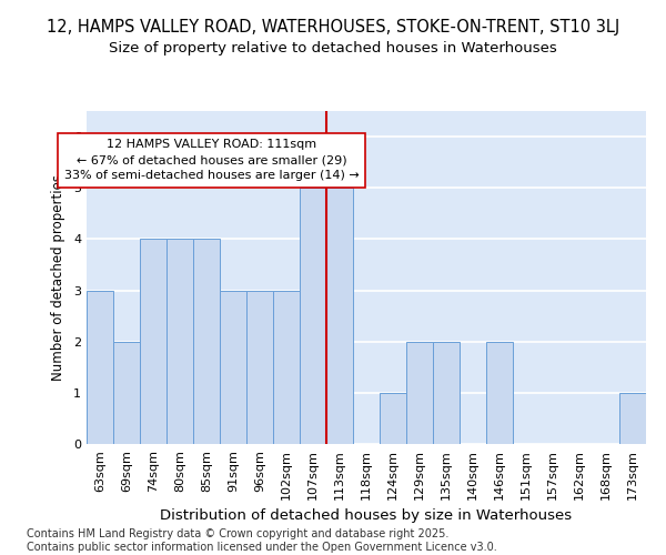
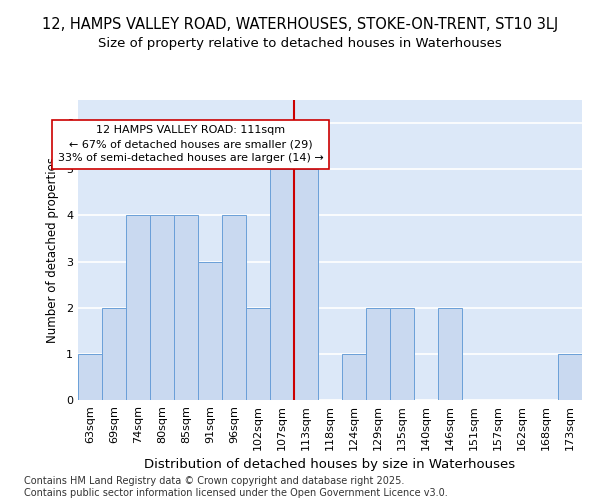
63sqm: 3 -> 1
96sqm: 3 -> 4
102sqm: 3 -> 2
